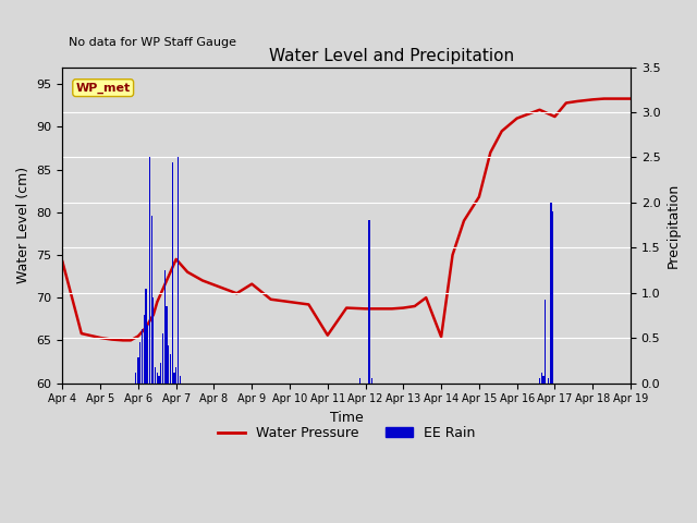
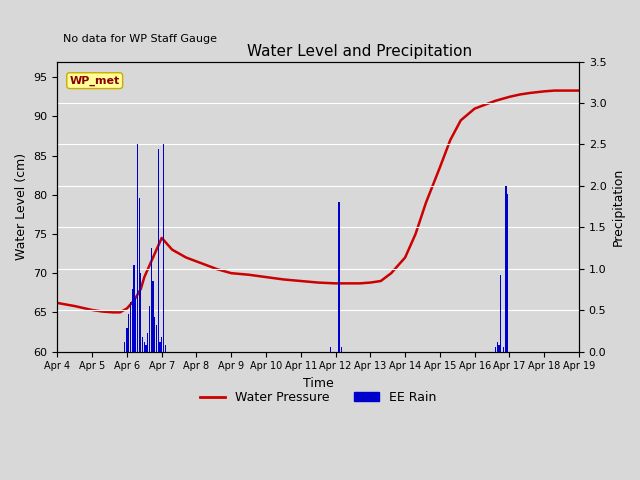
Water Pressure/Apr 4: 74.2 -> 66.2
Water Pressure/Apr 9: 71.6 -> 70.0
Water Pressure/Apr 11: 65.6 -> 69.0
Water Pressure/Apr 14: 65.4 -> 72.0
Water Pressure/Apr 15: 81.8 -> 83.5
Water Pressure/Apr 17: 91.2 -> 92.5
